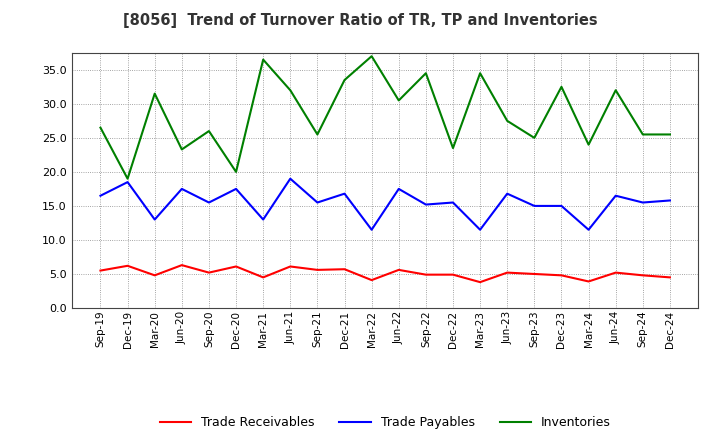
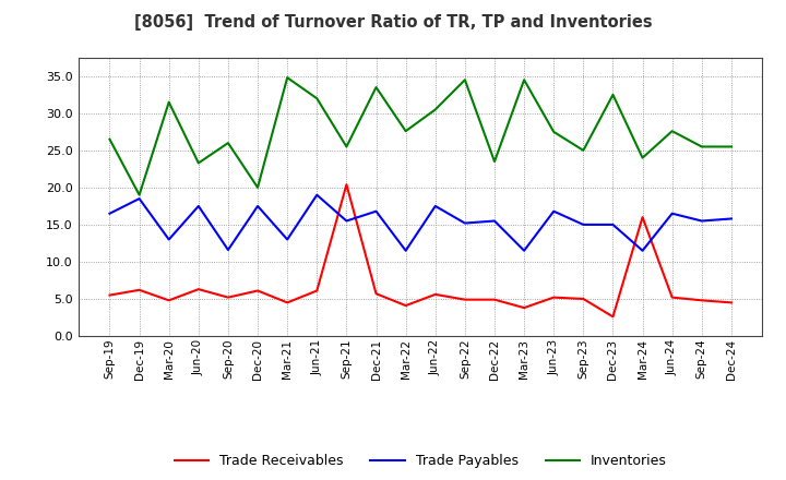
Trade Payables/Sep-20: 15.5 -> 11.6
Inventories/Mar-21: 36.5 -> 34.8
Trade Receivables/Sep-21: 5.6 -> 20.4
Inventories/Mar-22: 37.0 -> 27.6
Trade Receivables/Dec-23: 4.8 -> 2.6
Trade Receivables/Mar-24: 3.9 -> 16.0
Inventories/Jun-24: 32.0 -> 27.6
